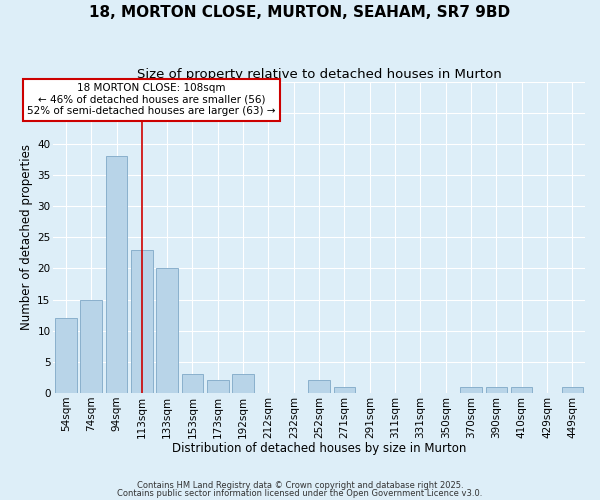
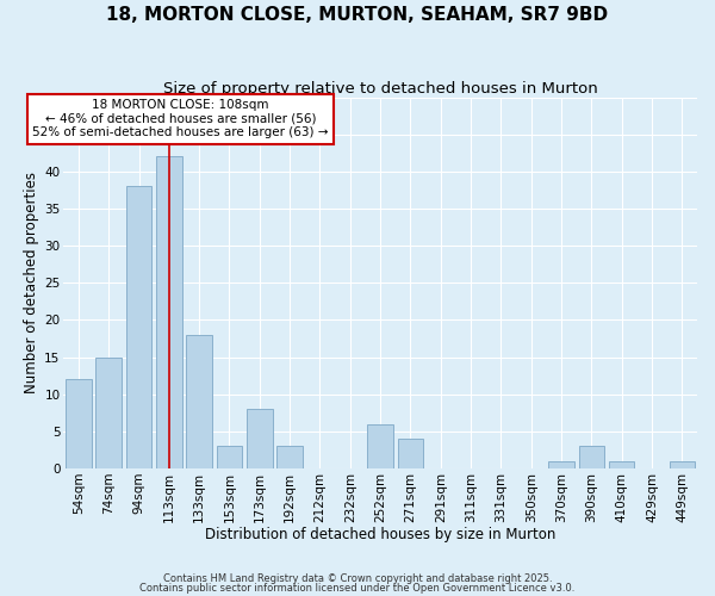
113sqm: 23 -> 42
133sqm: 20 -> 18
173sqm: 2 -> 8
252sqm: 2 -> 6
271sqm: 1 -> 4
390sqm: 1 -> 3
